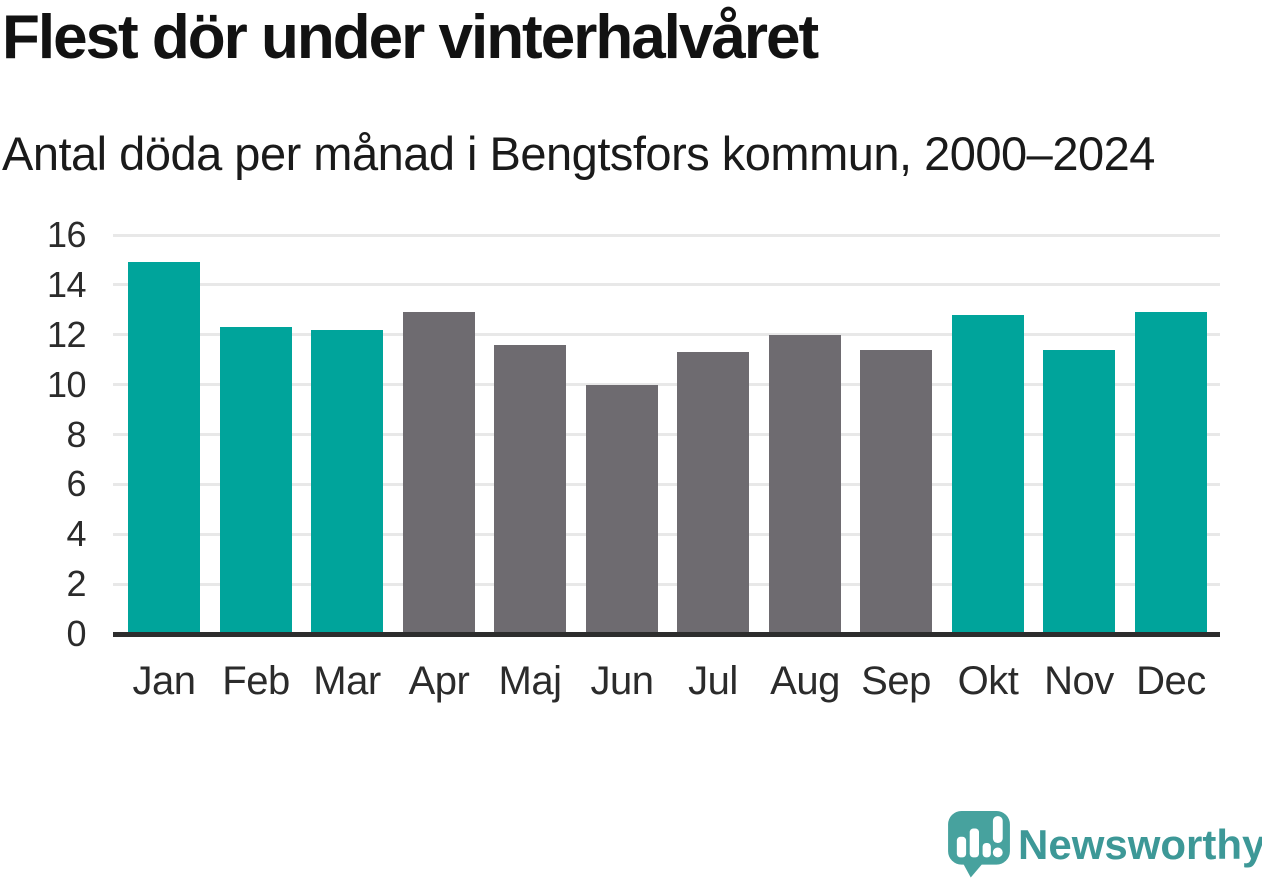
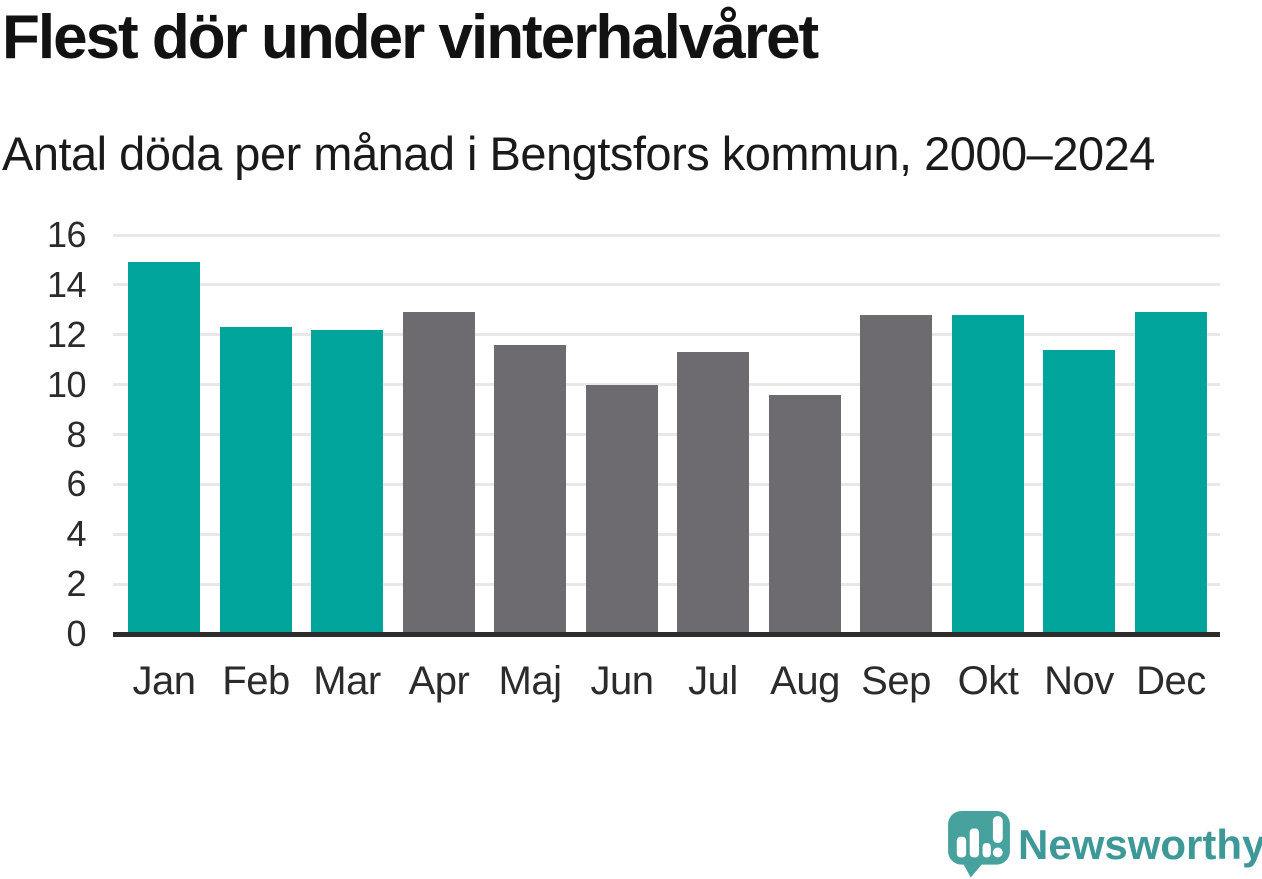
Aug: 12.0 -> 9.6
Sep: 11.4 -> 12.8
